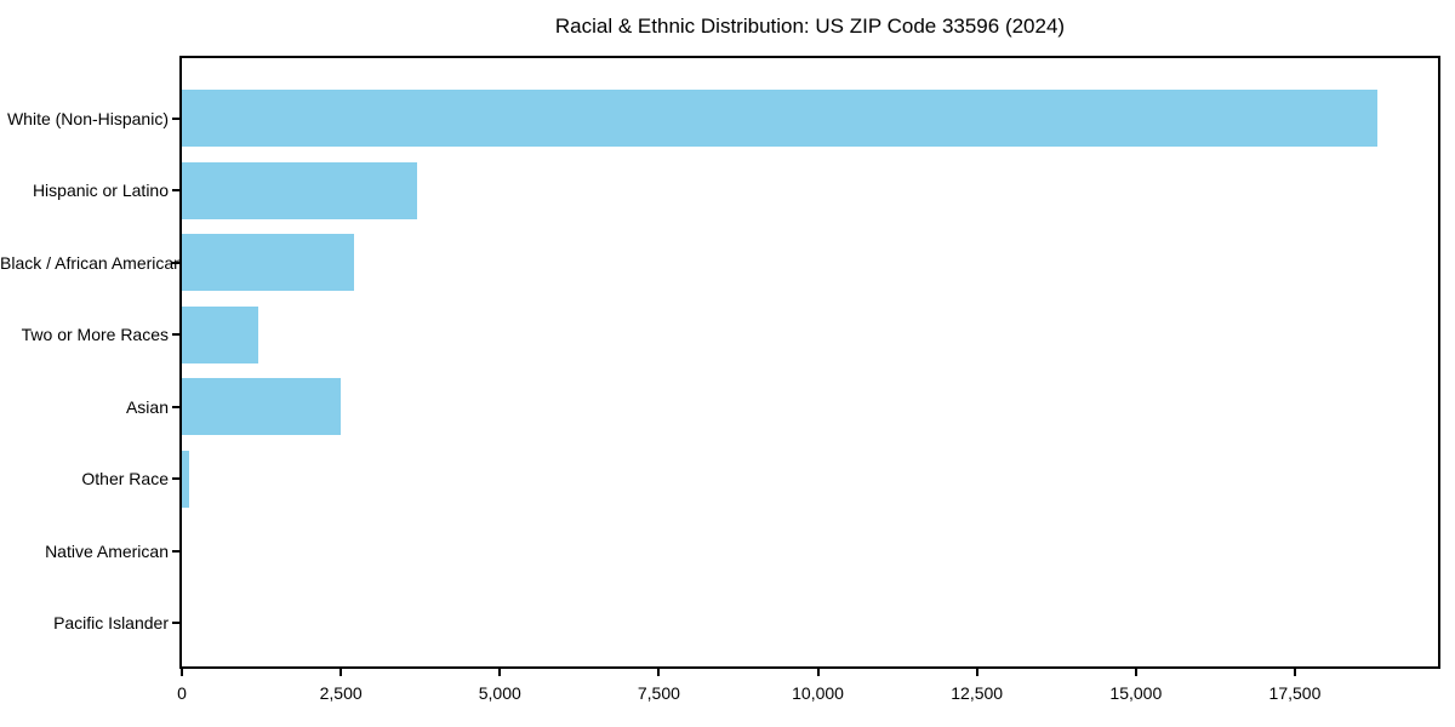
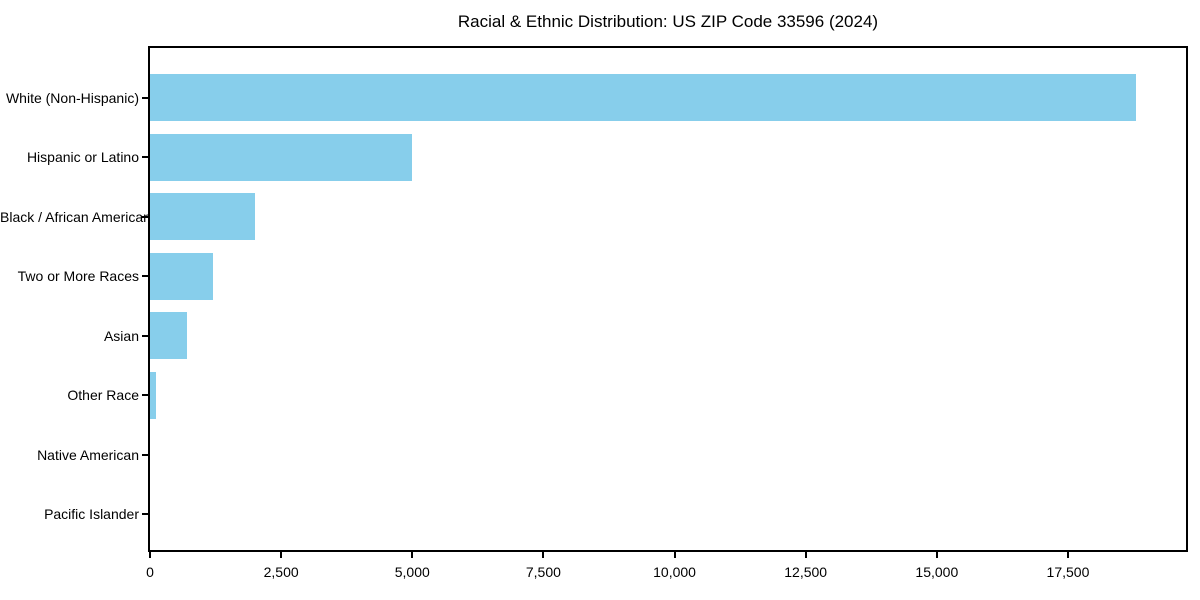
Hispanic or Latino: 3700 -> 5000
Black / African American: 2700 -> 2000
Asian: 2500 -> 700
